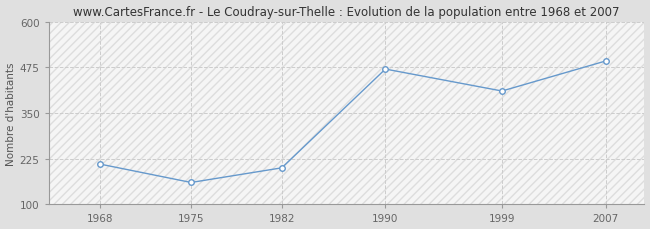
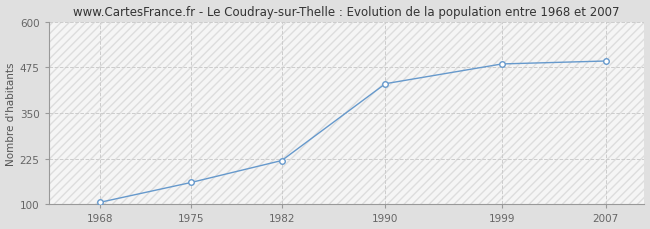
1968: 210 -> 106
1982: 200 -> 220
1990: 470 -> 430
1999: 410 -> 484
